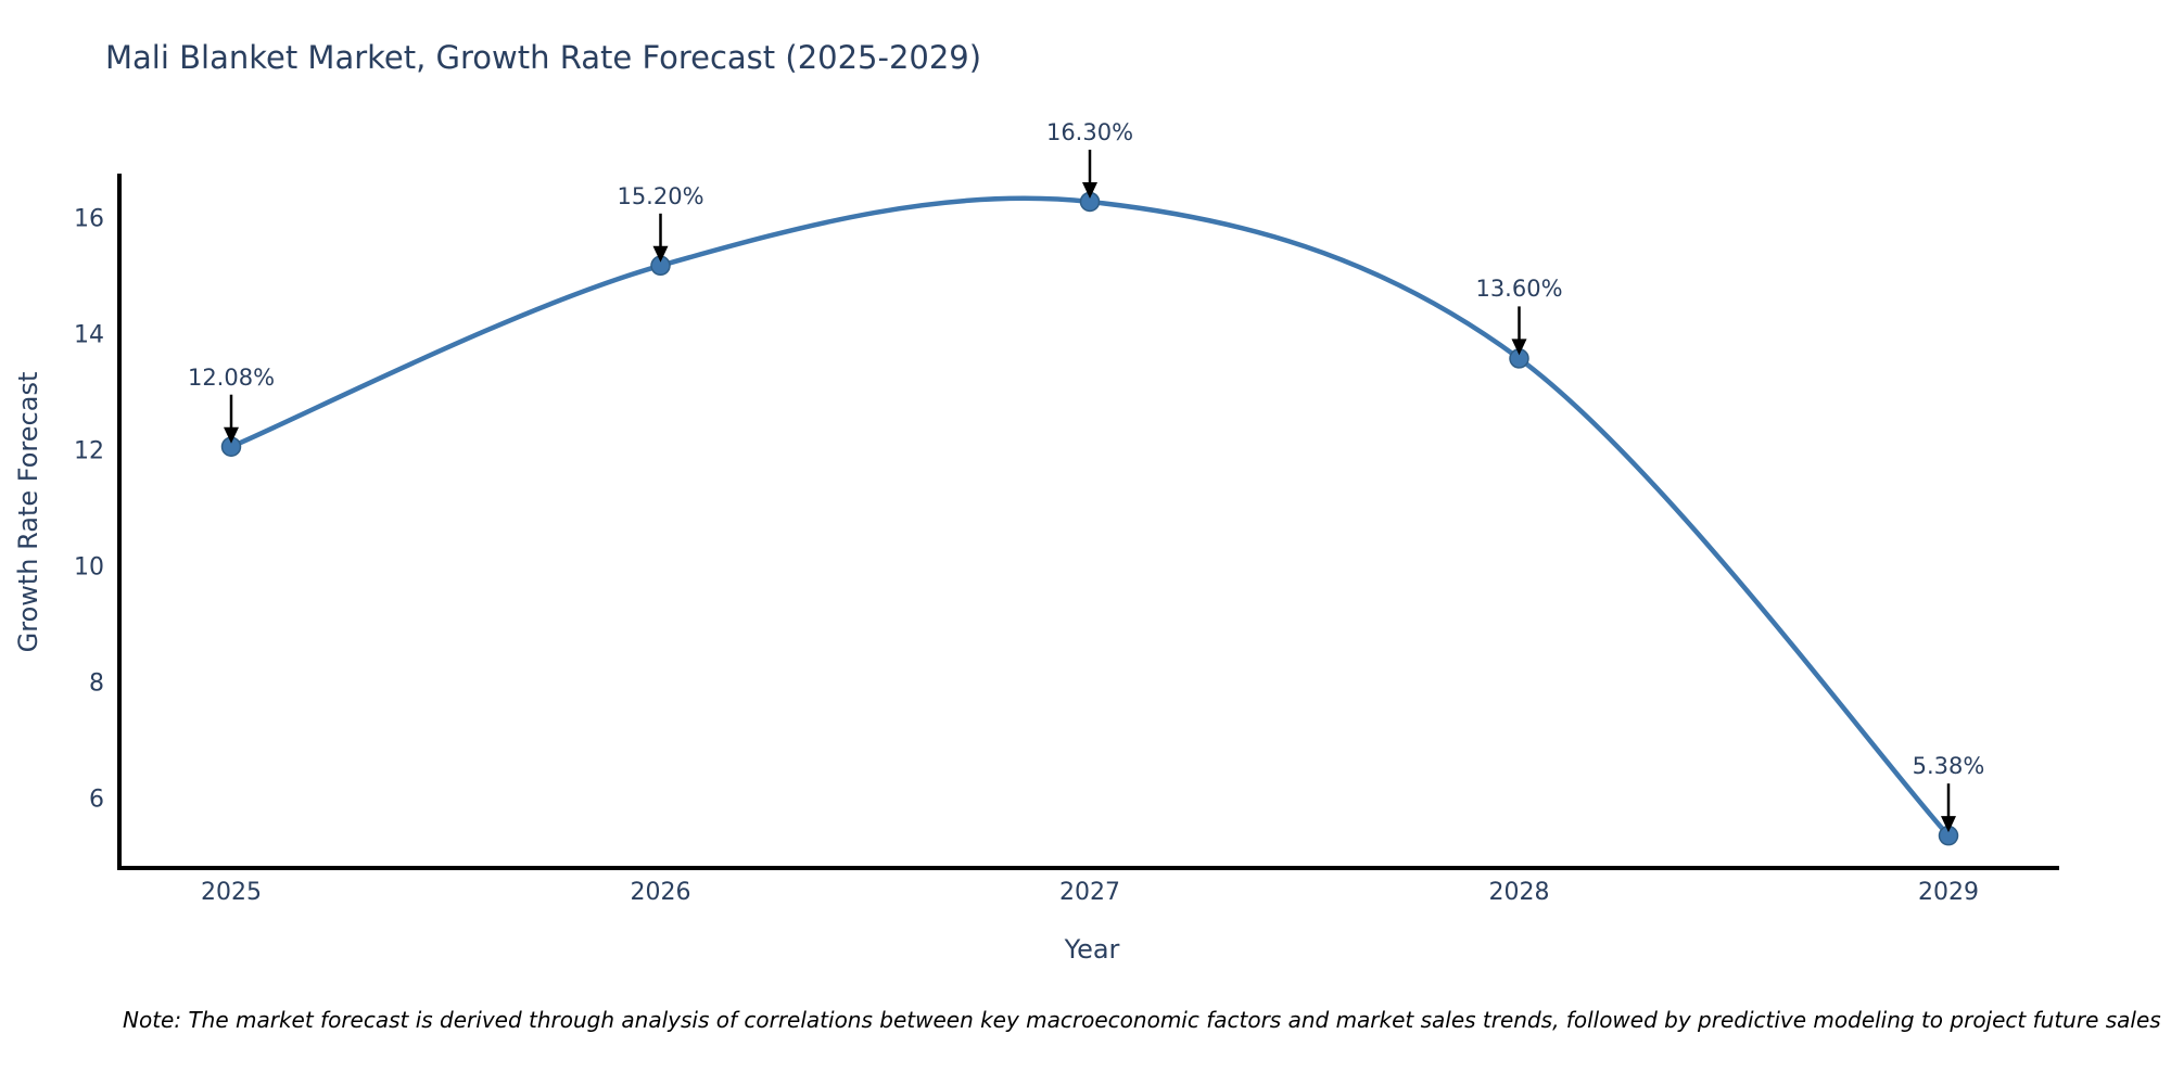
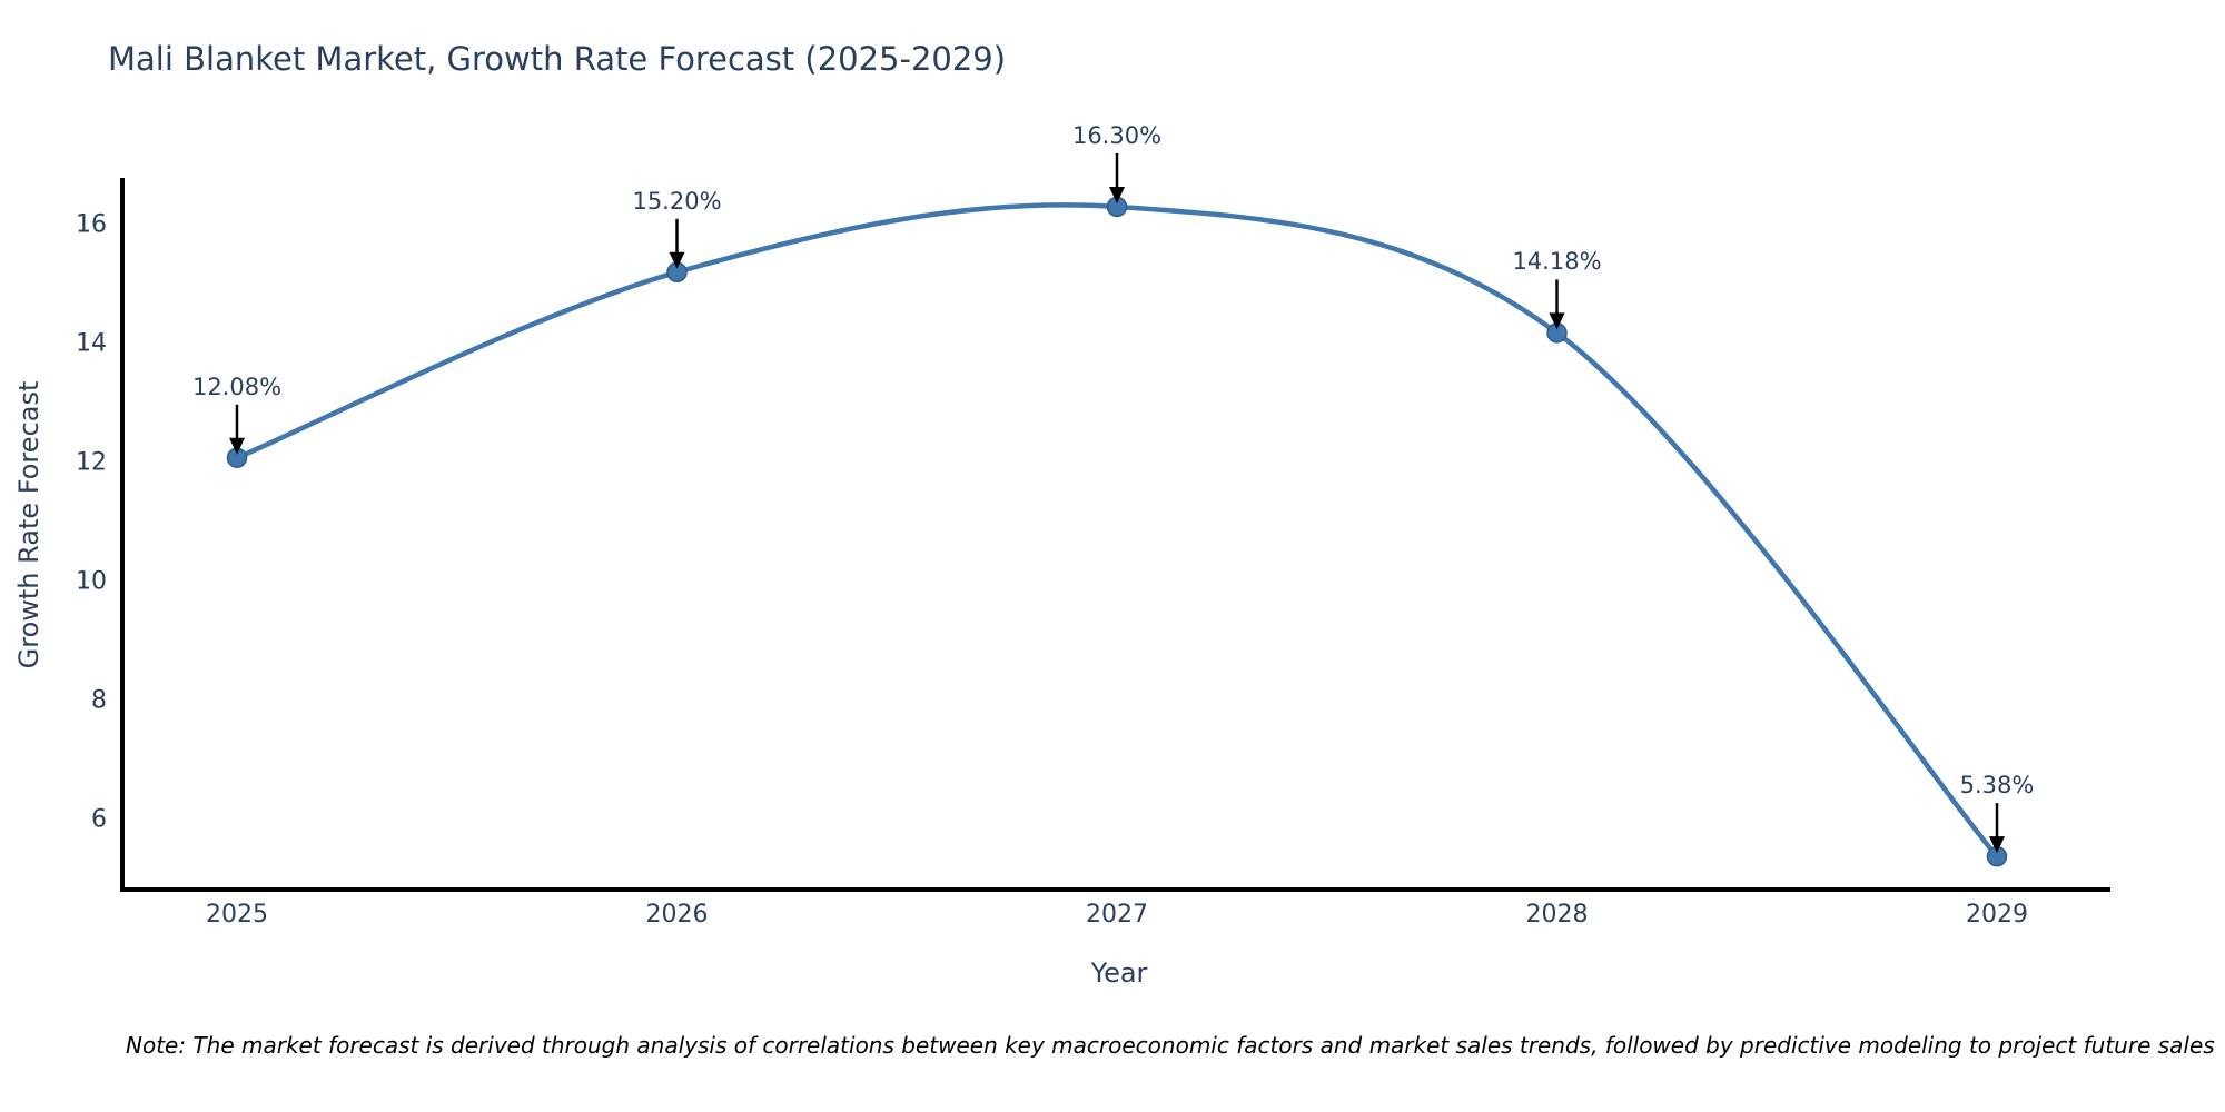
2028: 13.60% -> 14.18%
